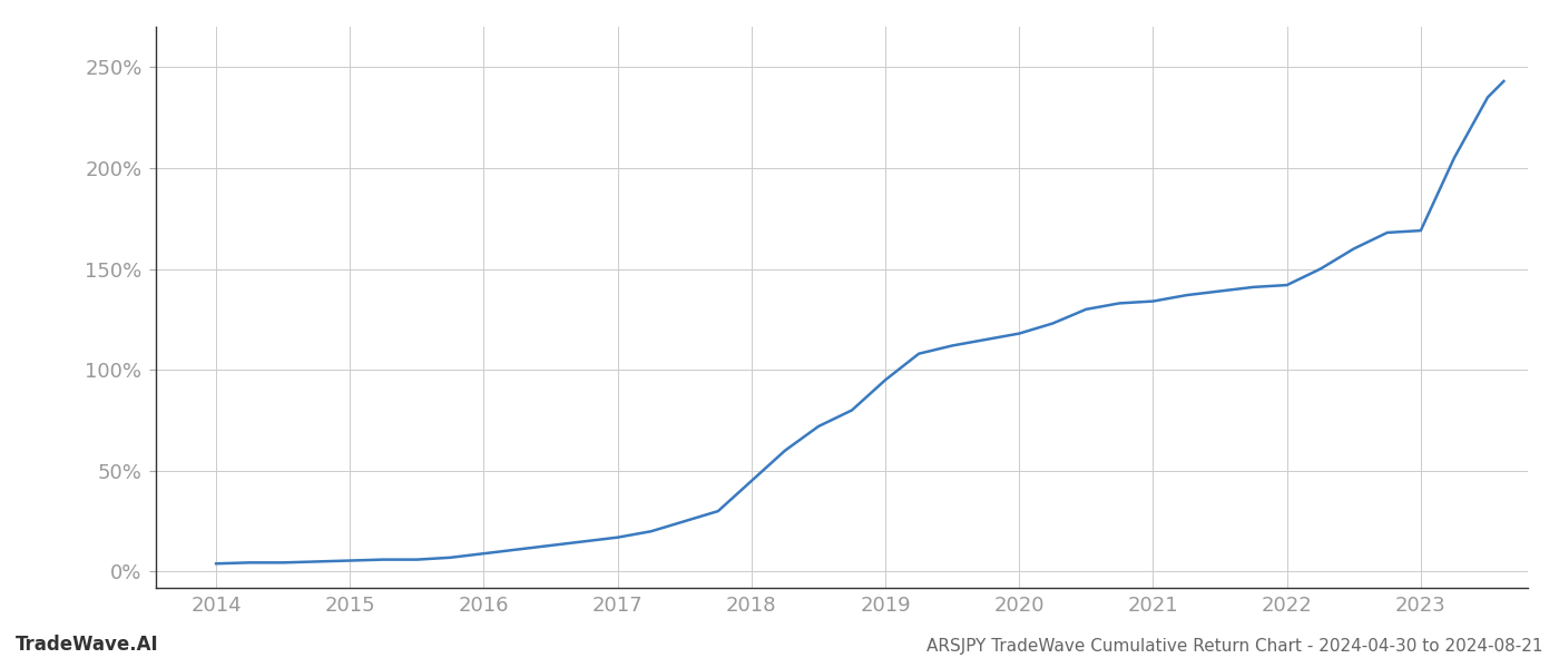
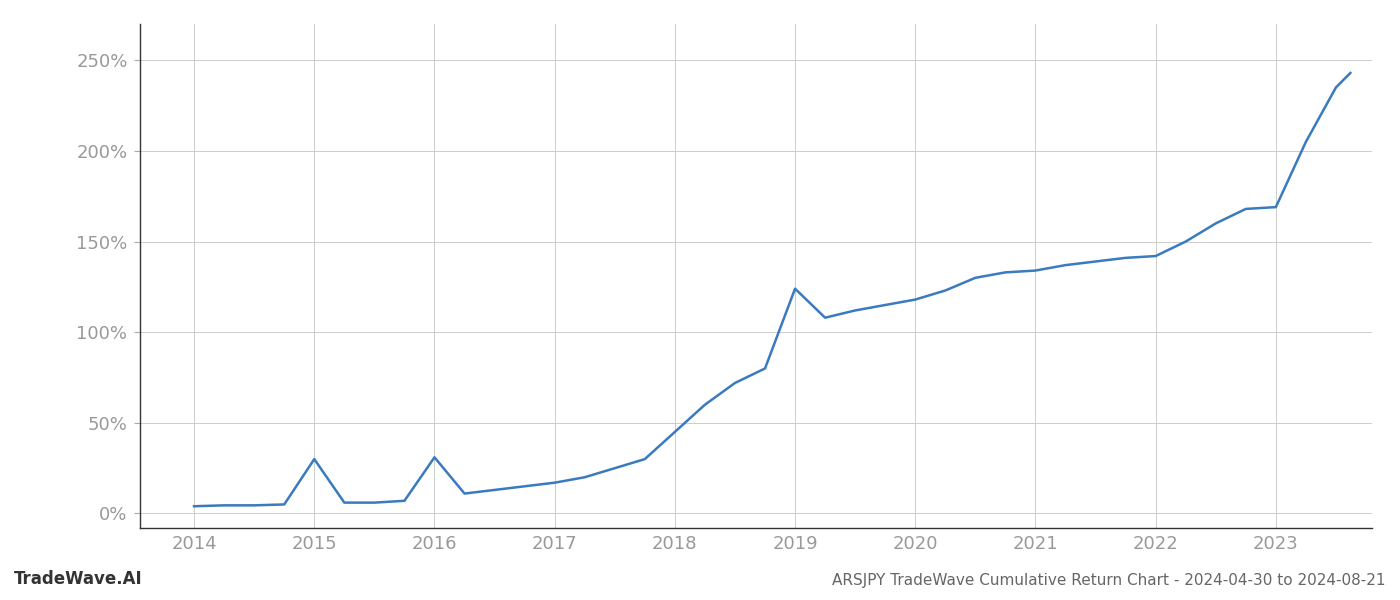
2015: 6% -> 30%
2016: 9% -> 31%
2019: 95% -> 124%
